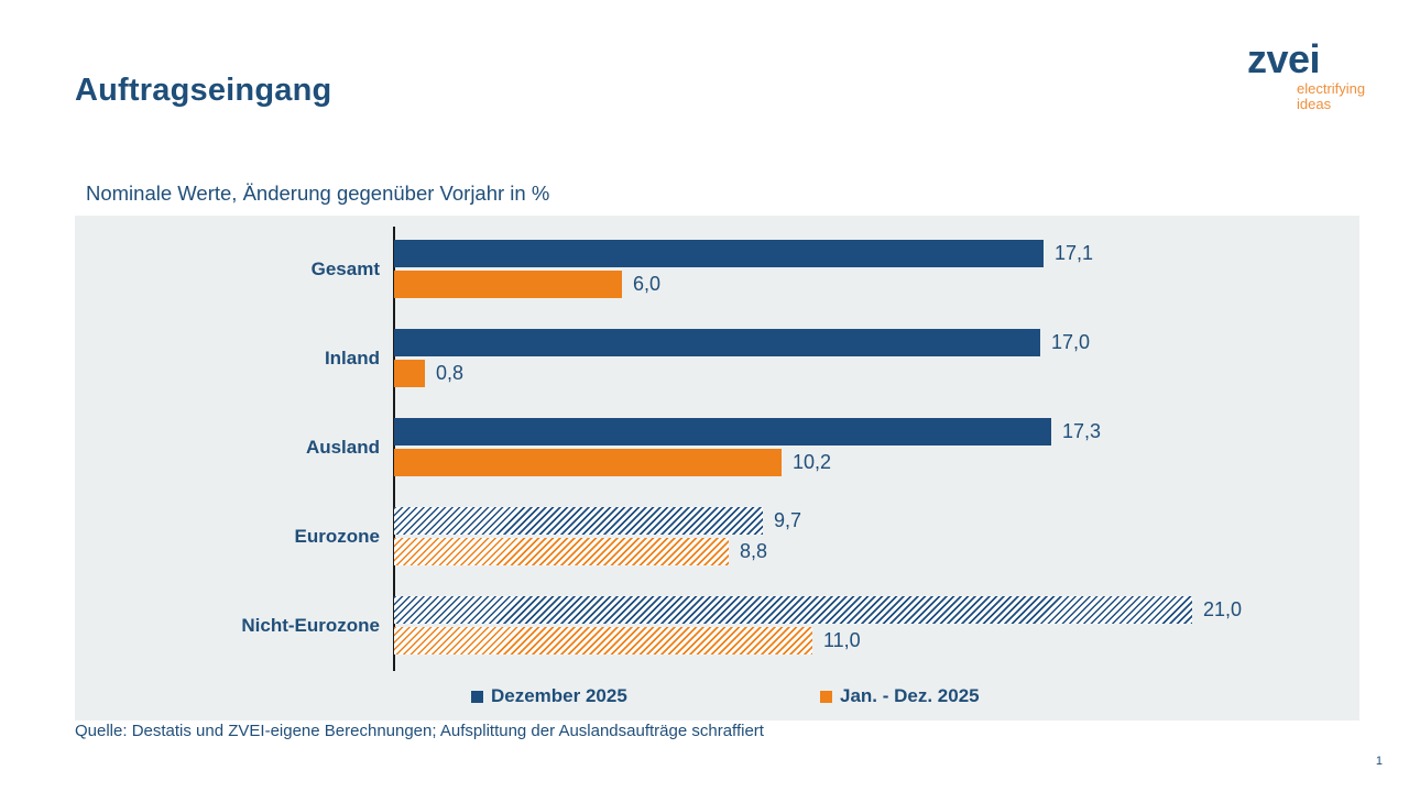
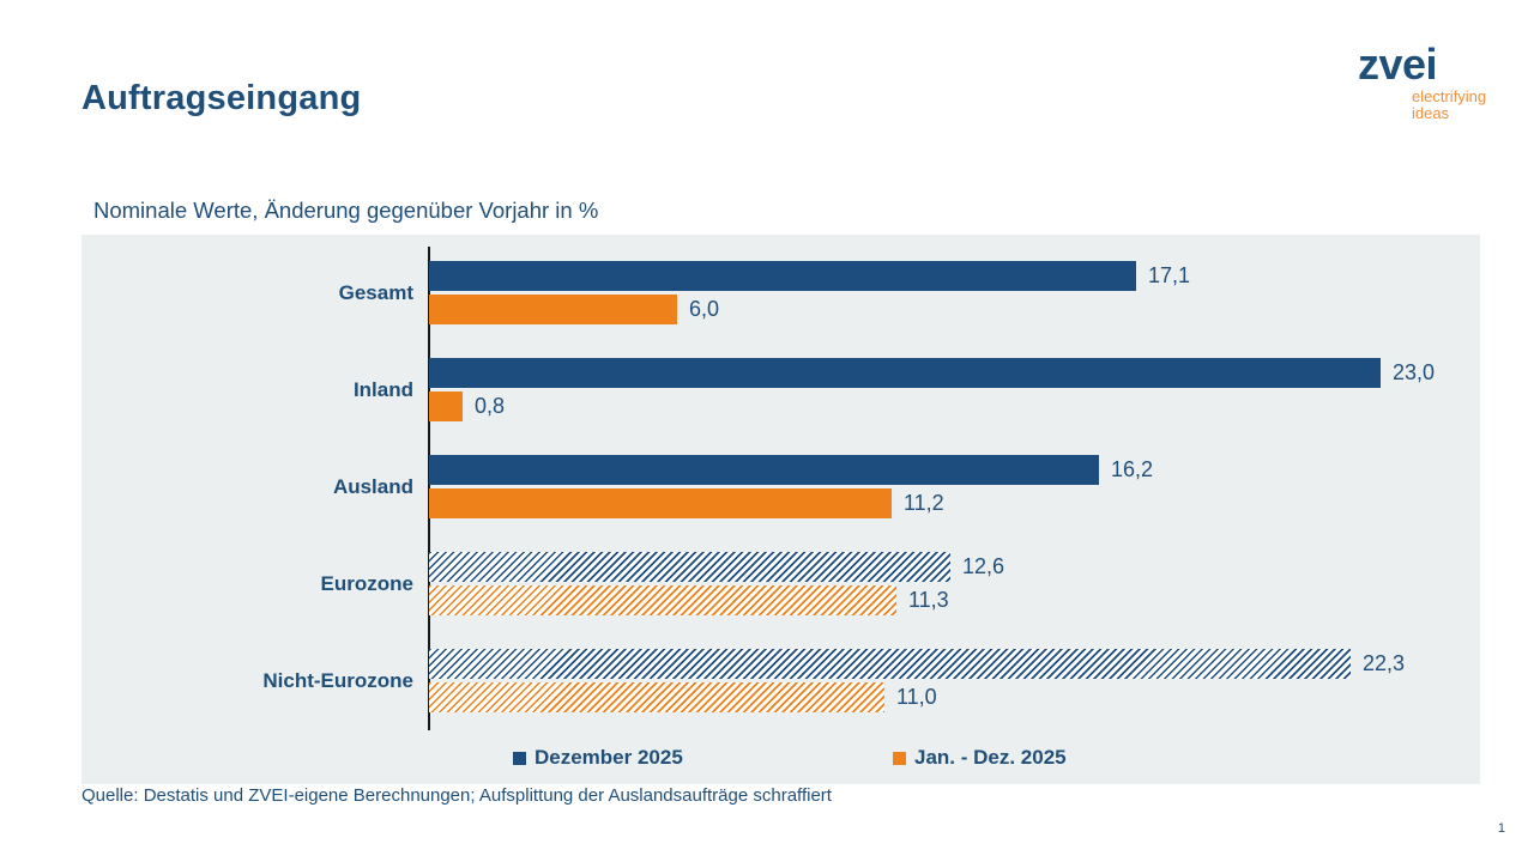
Dezember 2025/Inland: 17,0 -> 23,0
Dezember 2025/Ausland: 17,3 -> 16,2
Jan. - Dez. 2025/Ausland: 10,2 -> 11,2
Dezember 2025/Eurozone: 9,7 -> 12,6
Jan. - Dez. 2025/Eurozone: 8,8 -> 11,3
Dezember 2025/Nicht-Eurozone: 21,0 -> 22,3
